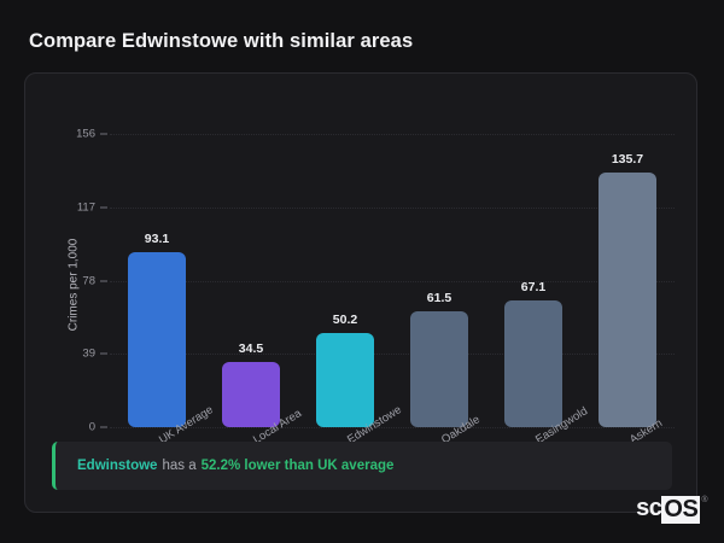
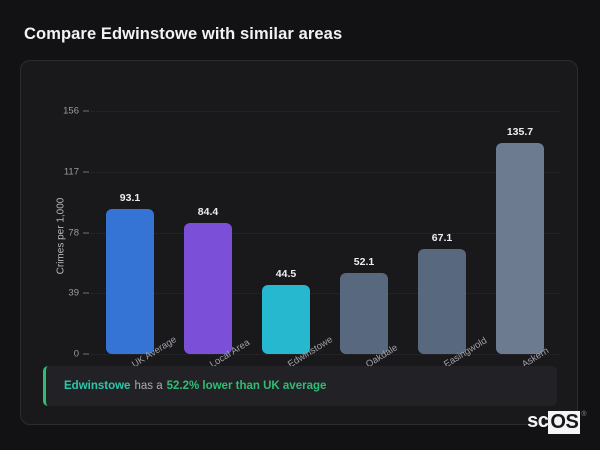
Local Area: 34.5 -> 84.4
Edwinstowe: 50.2 -> 44.5
Oakdale: 61.5 -> 52.1
